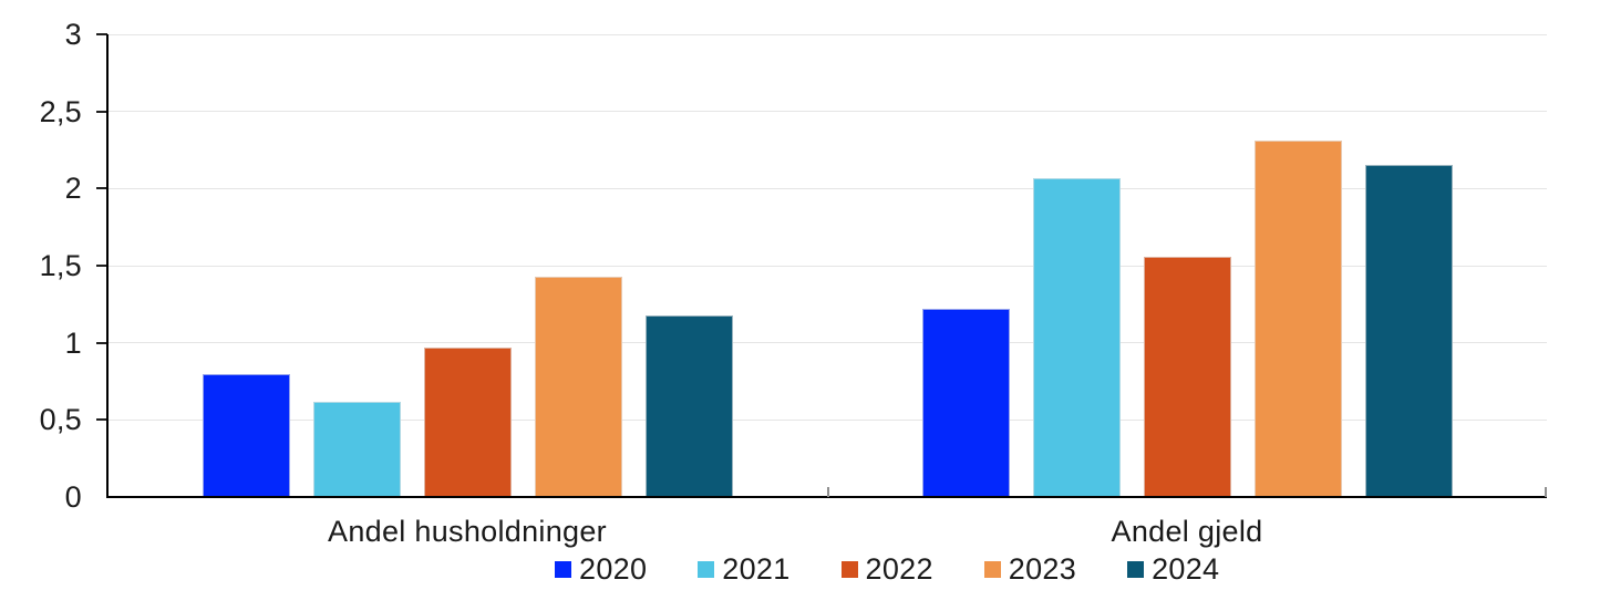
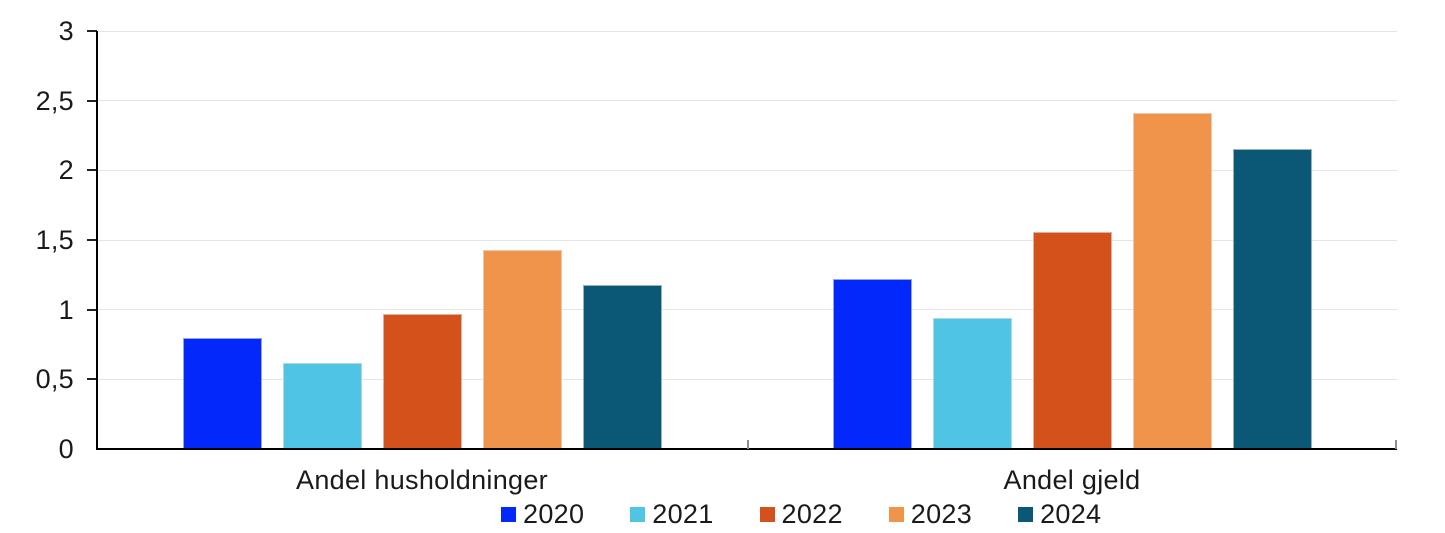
2021/Andel gjeld: 2,07 -> 0,94
2023/Andel gjeld: 2,31 -> 2,41
